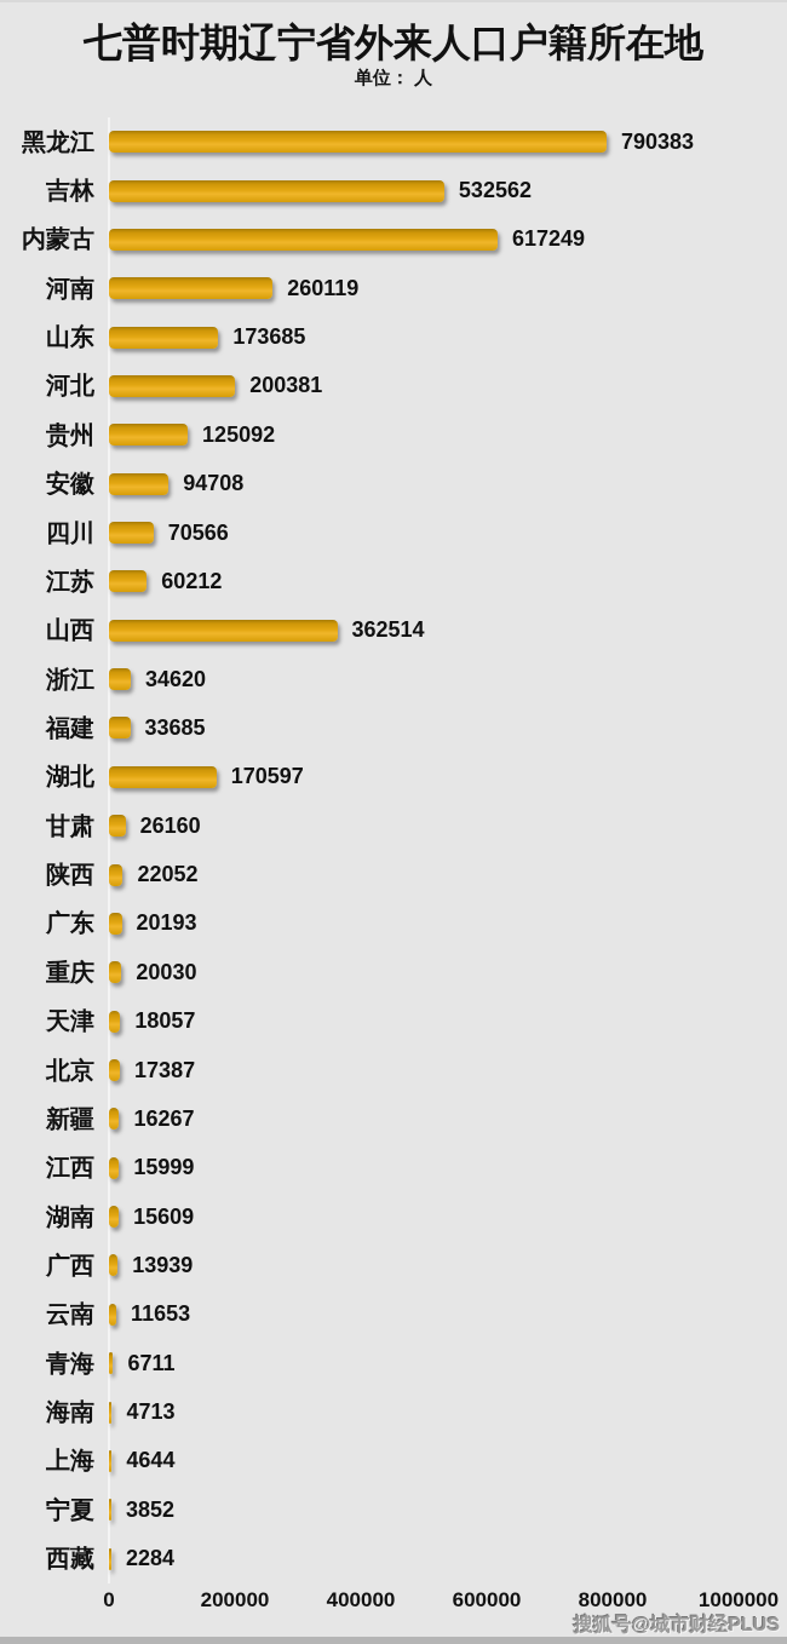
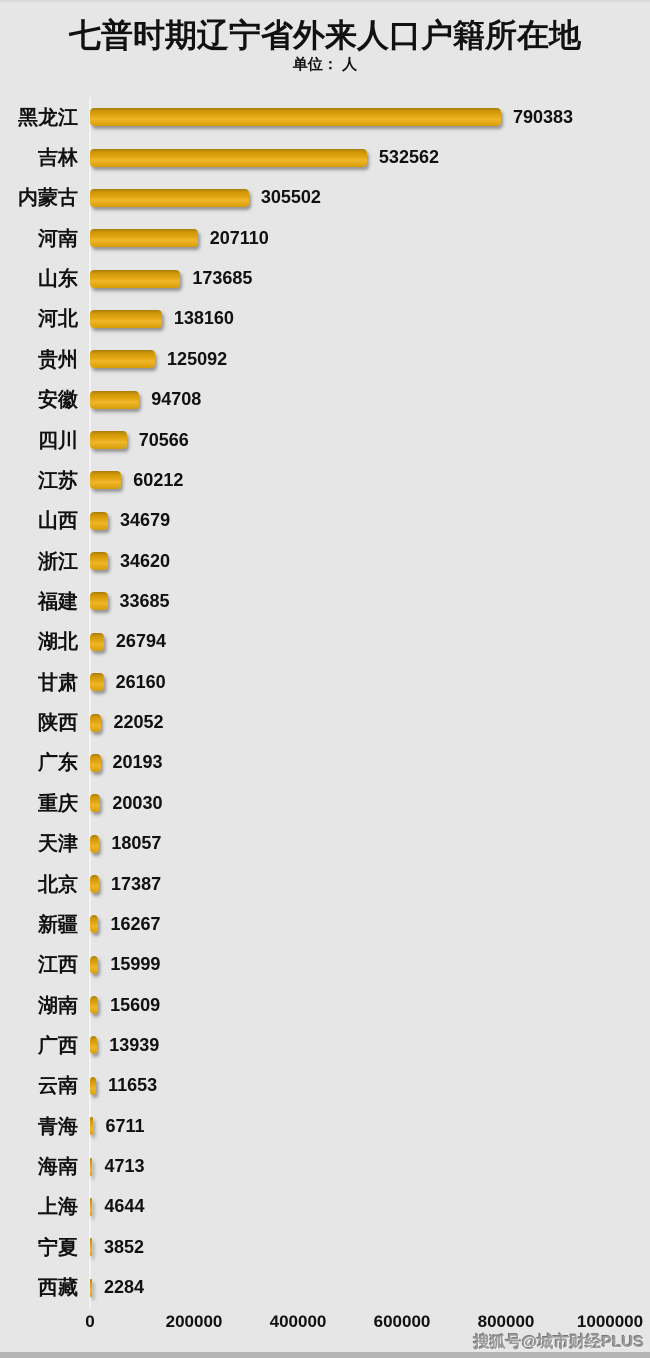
内蒙古: 617249 -> 305502
河南: 260119 -> 207110
河北: 200381 -> 138160
山西: 362514 -> 34679
湖北: 170597 -> 26794
